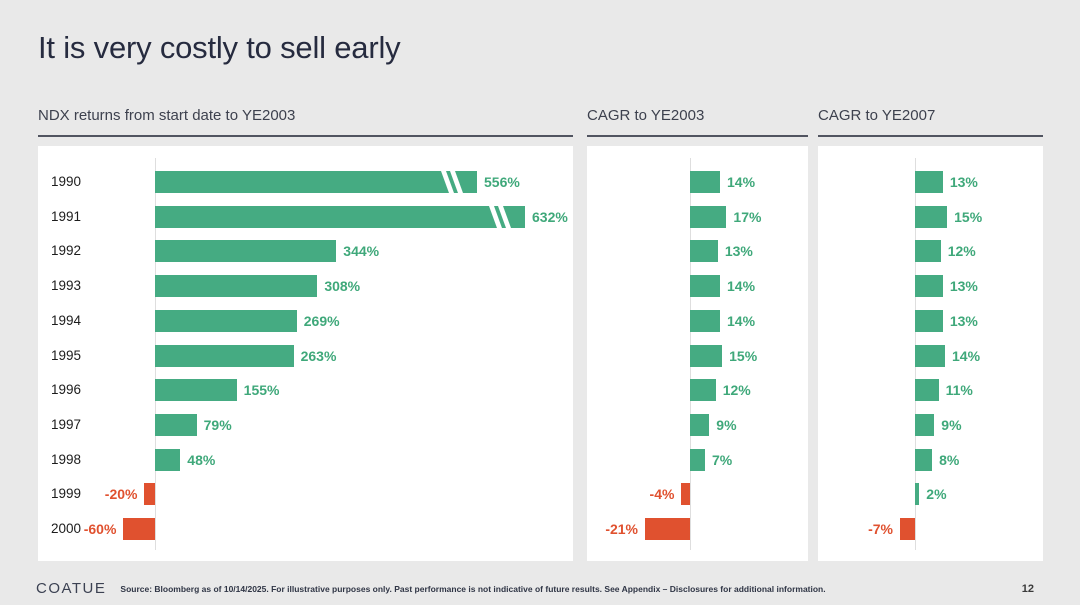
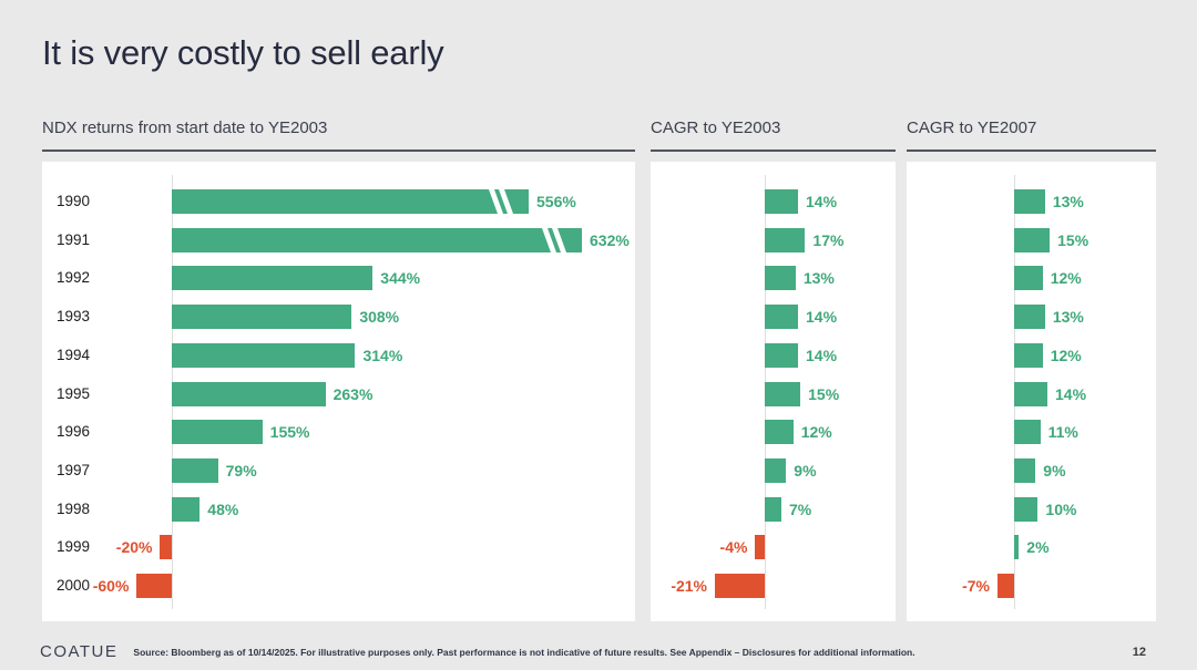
NDX returns from start date to YE2003/1994: 269% -> 314%
CAGR to YE2007/1994: 13% -> 12%
CAGR to YE2007/1998: 8% -> 10%
